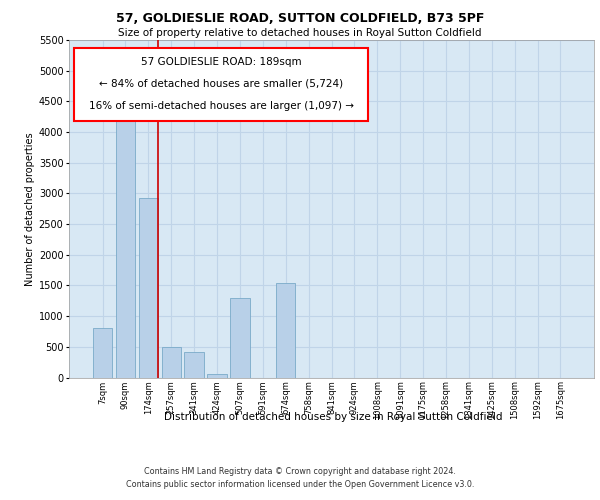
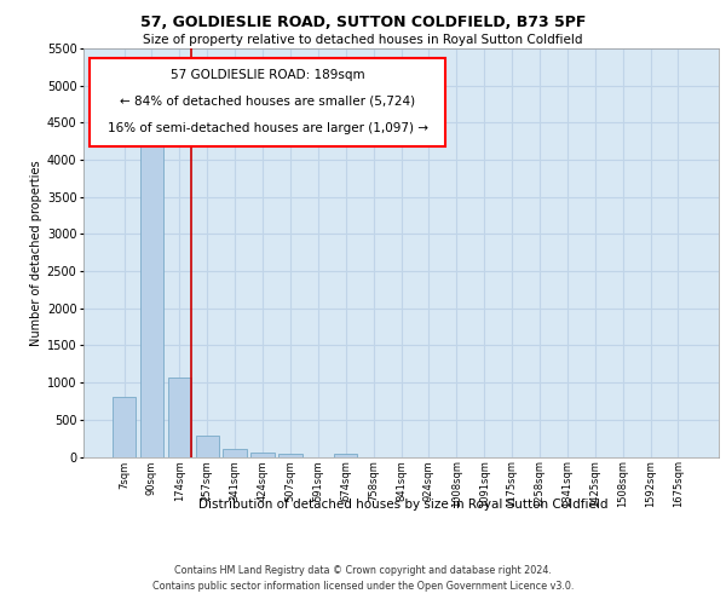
174sqm: 2920 -> 1060
257sqm: 500 -> 290
341sqm: 420 -> 100
507sqm: 1300 -> 40
674sqm: 1540 -> 40
